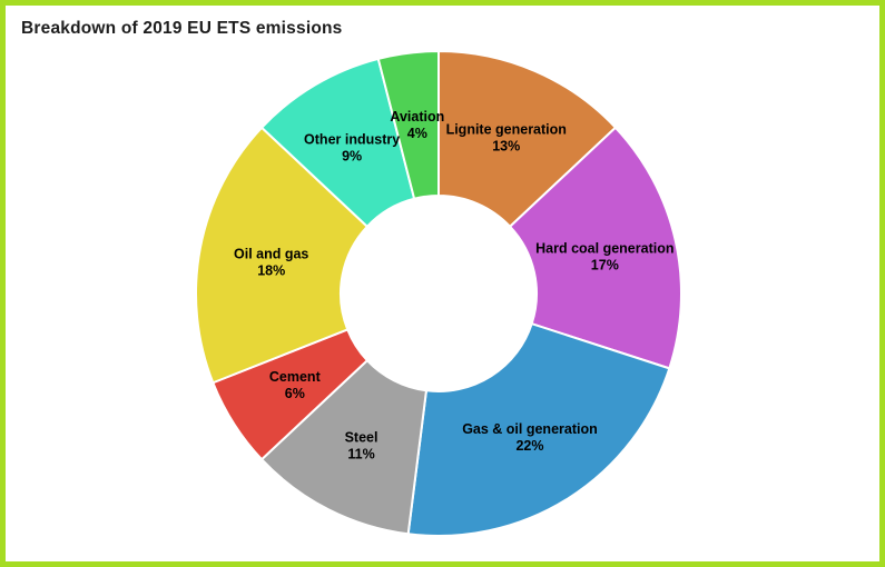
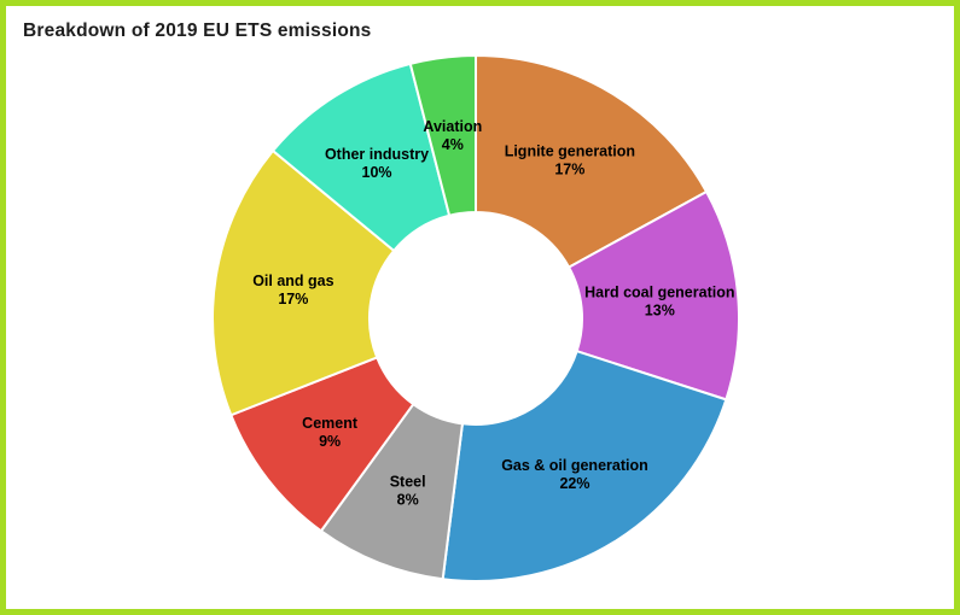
Lignite generation: 13% -> 17%
Hard coal generation: 17% -> 13%
Steel: 11% -> 8%
Cement: 6% -> 9%
Oil and gas: 18% -> 17%
Other industry: 9% -> 10%
